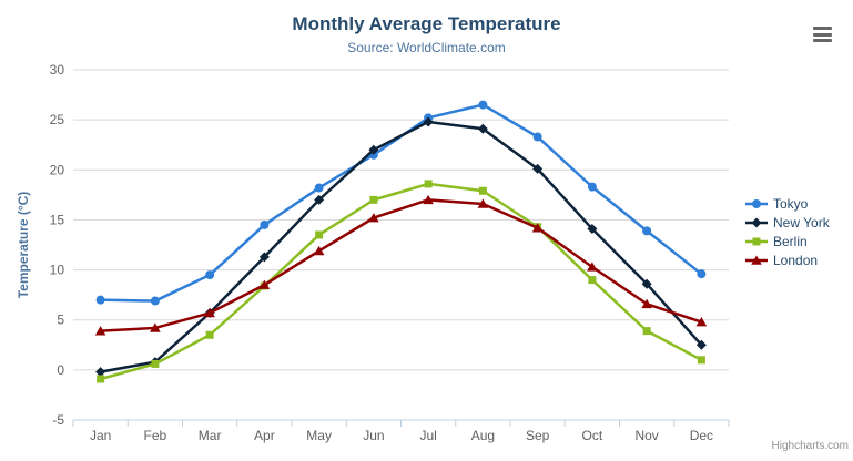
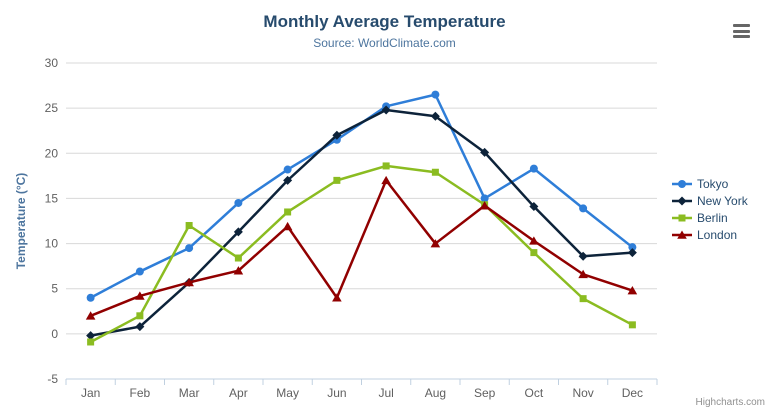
Tokyo/Jan: 7 -> 4
London/Jan: 4 -> 2
Berlin/Feb: 1 -> 2
Berlin/Mar: 4 -> 12
London/Apr: 8 -> 7
London/Jun: 15 -> 4
London/Aug: 17 -> 10
Tokyo/Sep: 23 -> 15
New York/Dec: 2 -> 9
